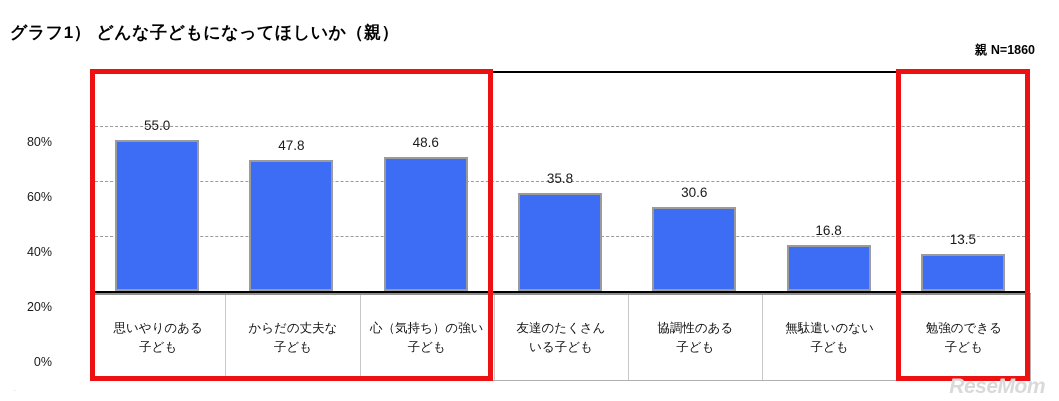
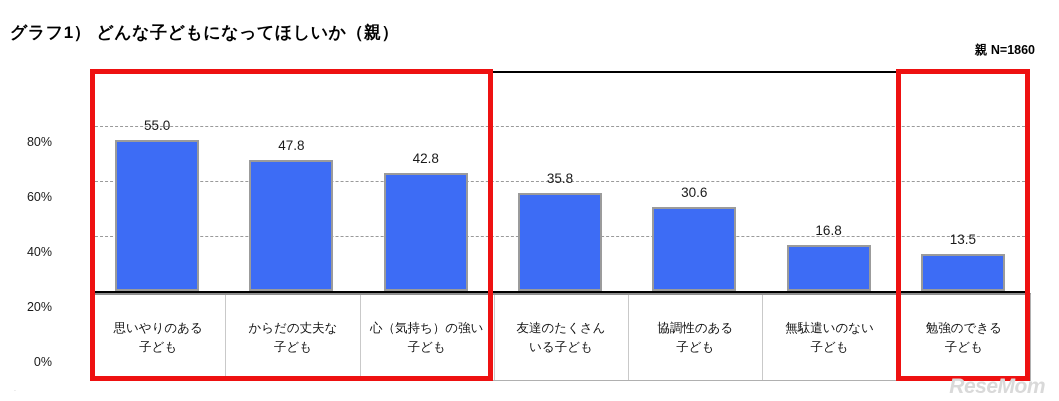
心（気持ち）の強い 子ども: 48.6 -> 42.8
